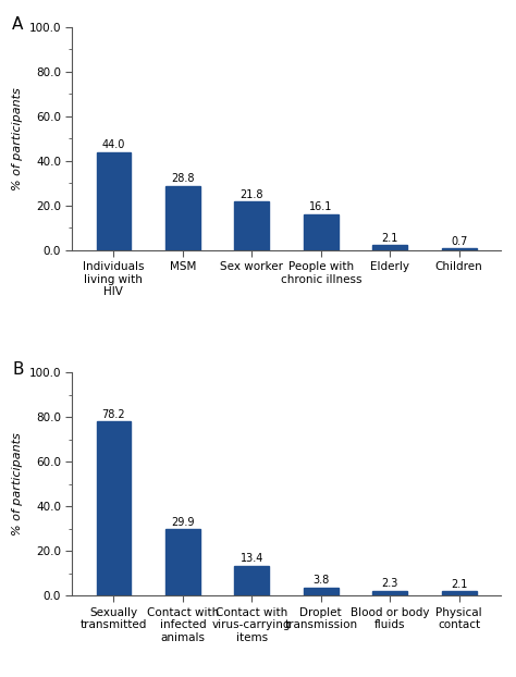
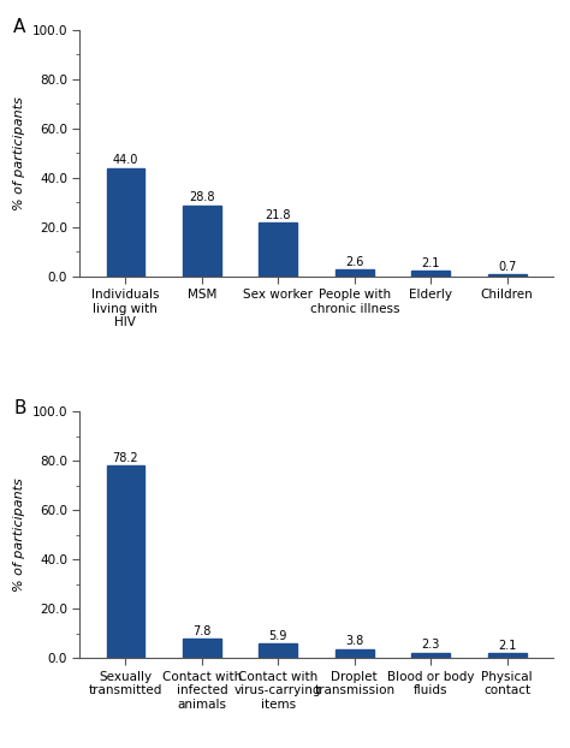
People with chronic illness: 16.1 -> 2.6
Contact with infected animals: 29.9 -> 7.8
Contact with virus-carrying items: 13.4 -> 5.9
